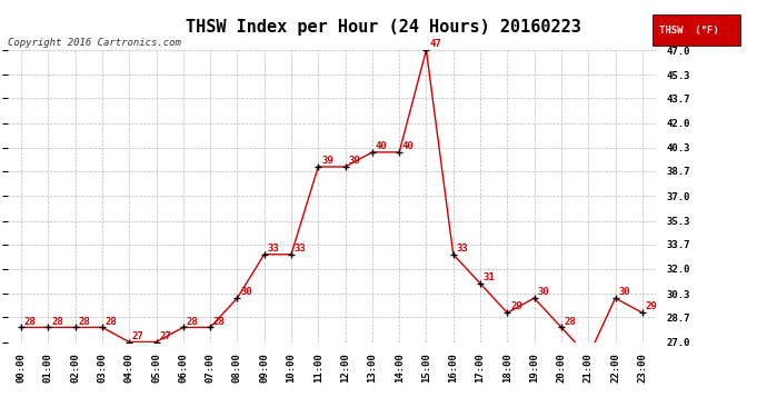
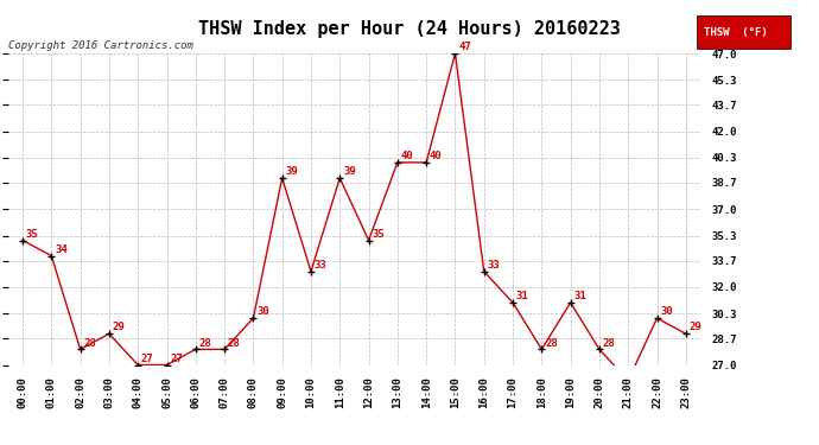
00:00: 28 -> 35
01:00: 28 -> 34
03:00: 28 -> 29
09:00: 33 -> 39
12:00: 39 -> 35
18:00: 29 -> 28
19:00: 30 -> 31
